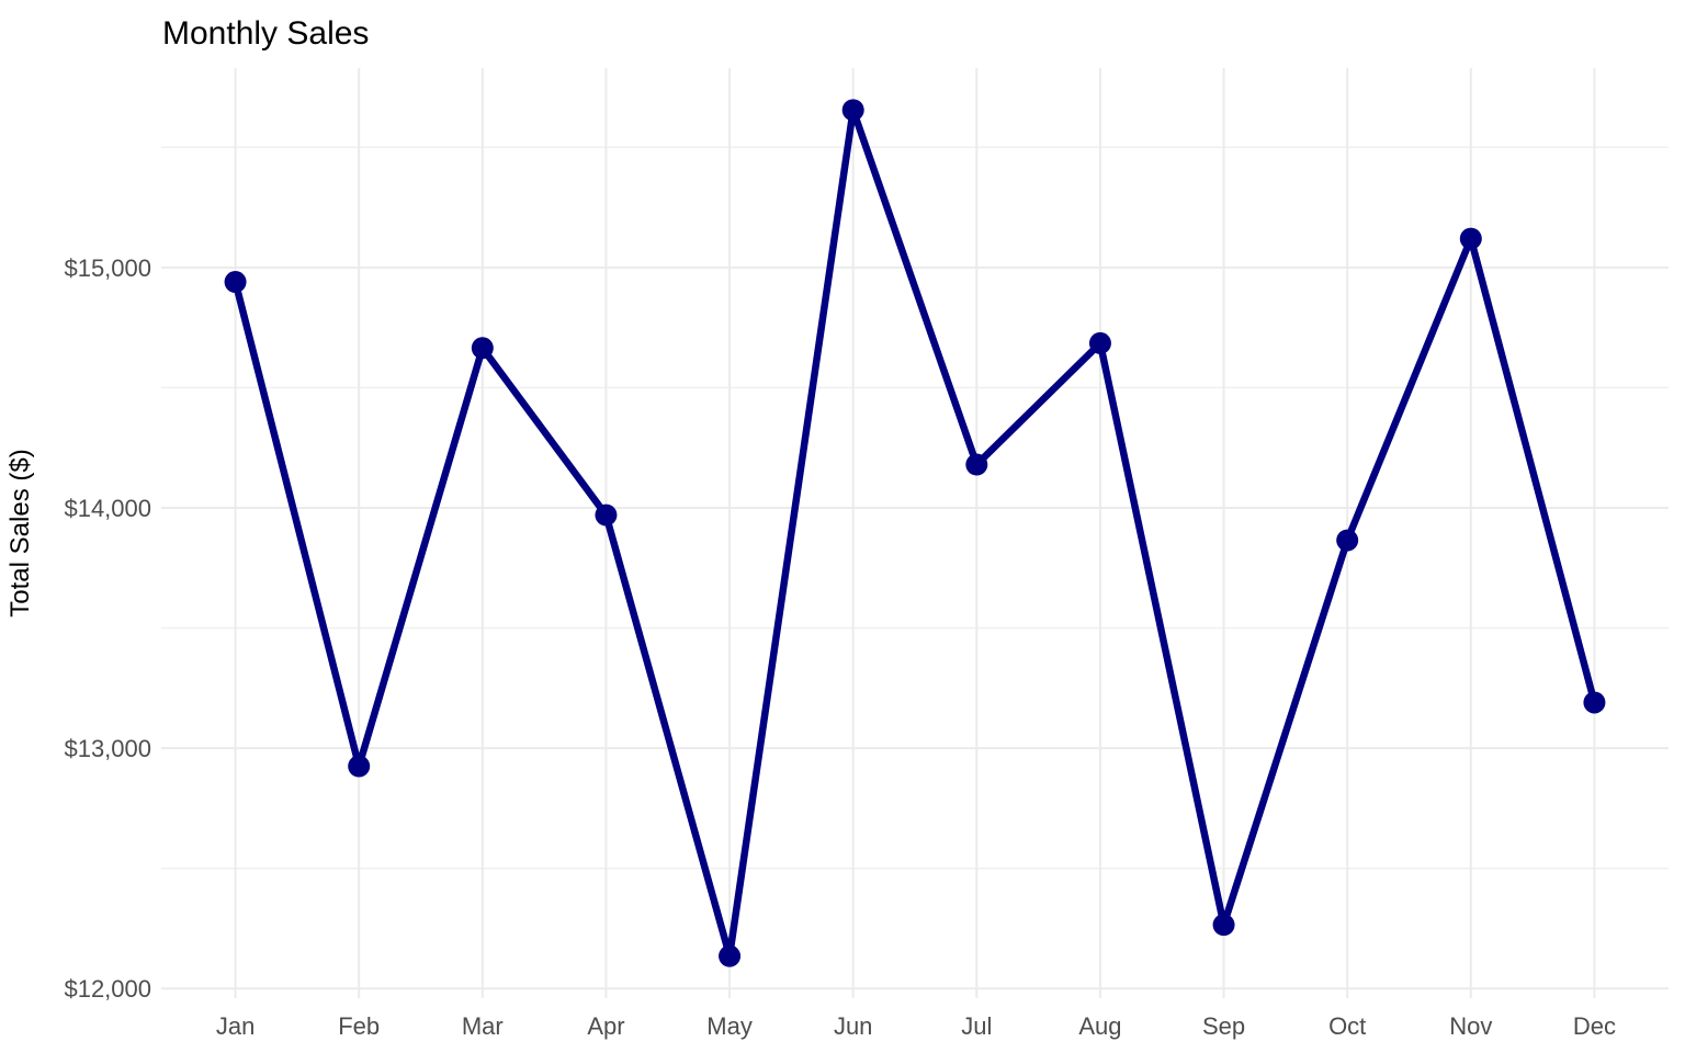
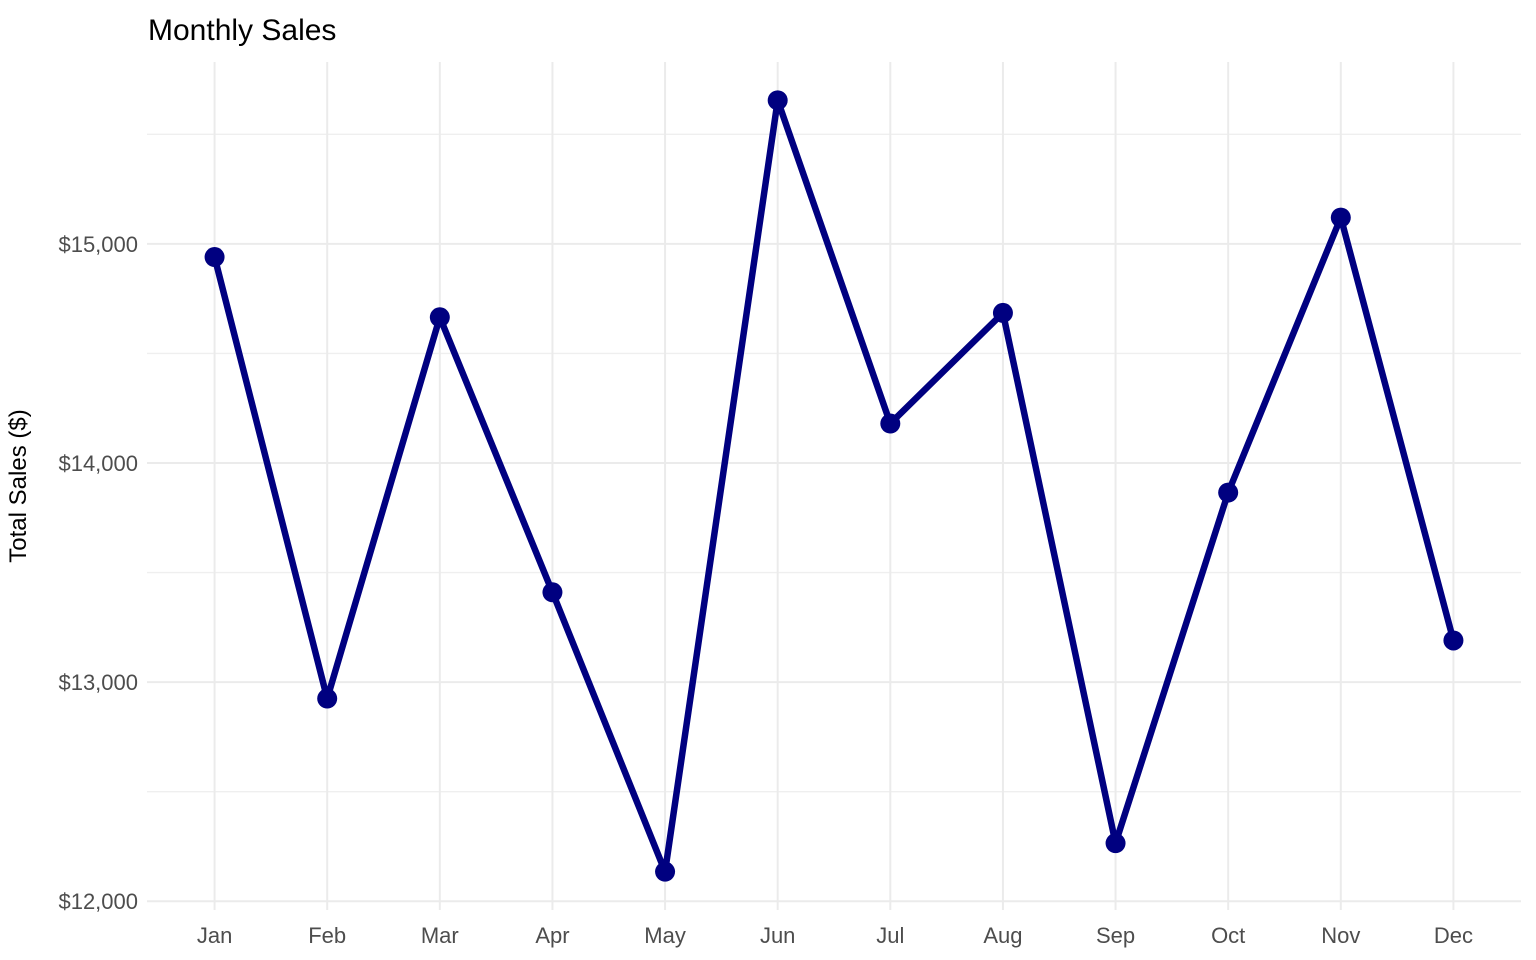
Apr: $13970 -> $13410
